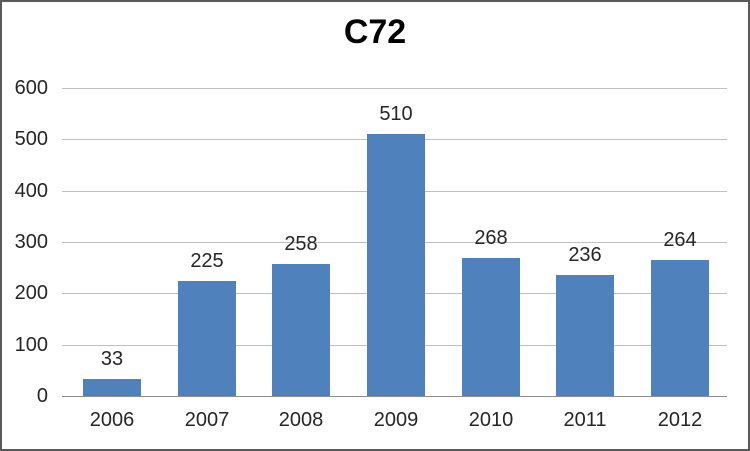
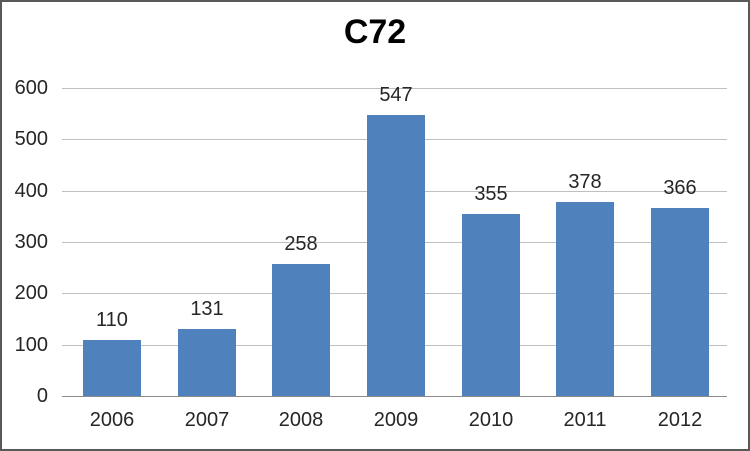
2006: 33 -> 110
2007: 225 -> 131
2009: 510 -> 547
2010: 268 -> 355
2011: 236 -> 378
2012: 264 -> 366
